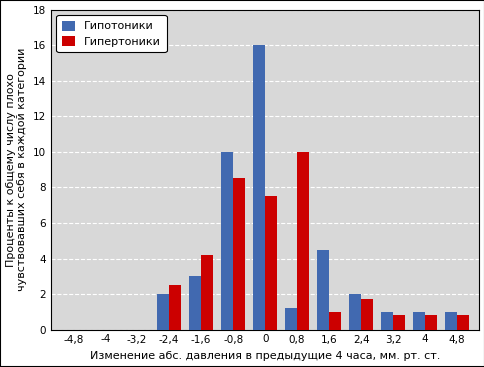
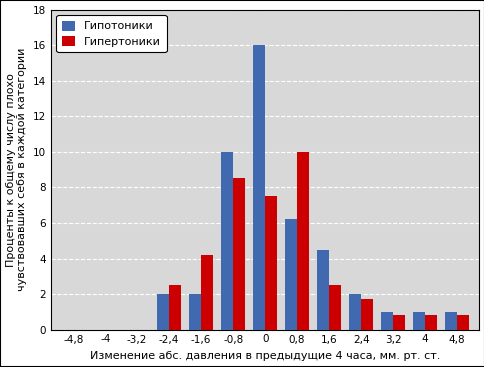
Гипотоники/-1,6: 3.0 -> 2.0
Гипотоники/0,8: 1.2 -> 6.2
Гипертоники/1,6: 1.0 -> 2.5
